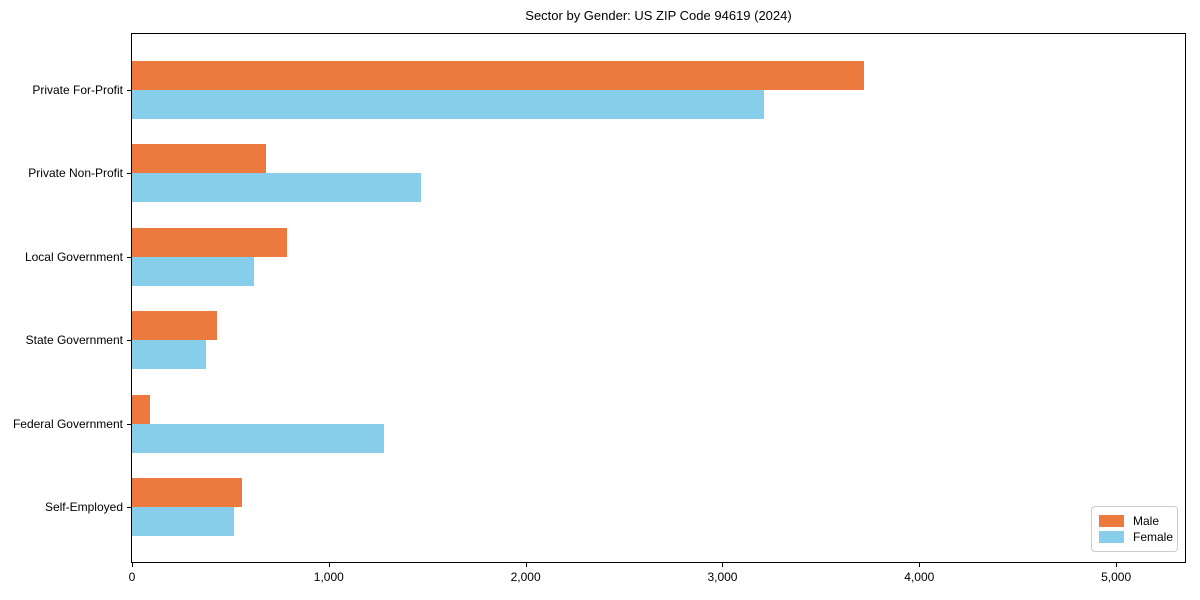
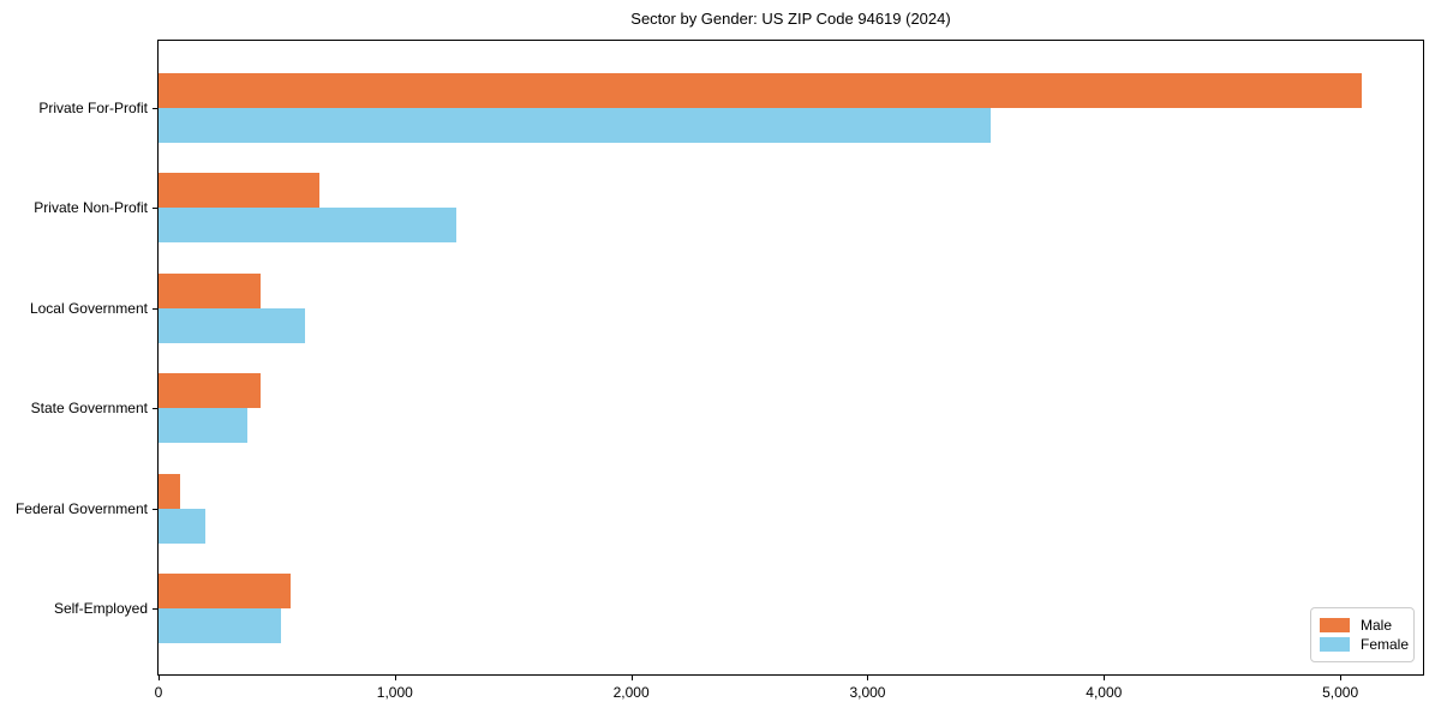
Male/Private For-Profit: 3720 -> 5090
Female/Private For-Profit: 3210 -> 3520
Female/Private Non-Profit: 1470 -> 1260
Male/Local Government: 790 -> 430
Female/Federal Government: 1280 -> 200
